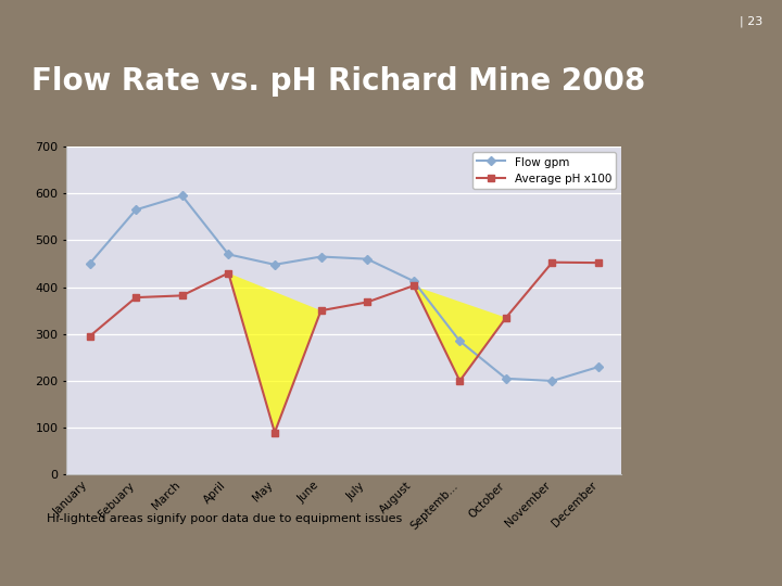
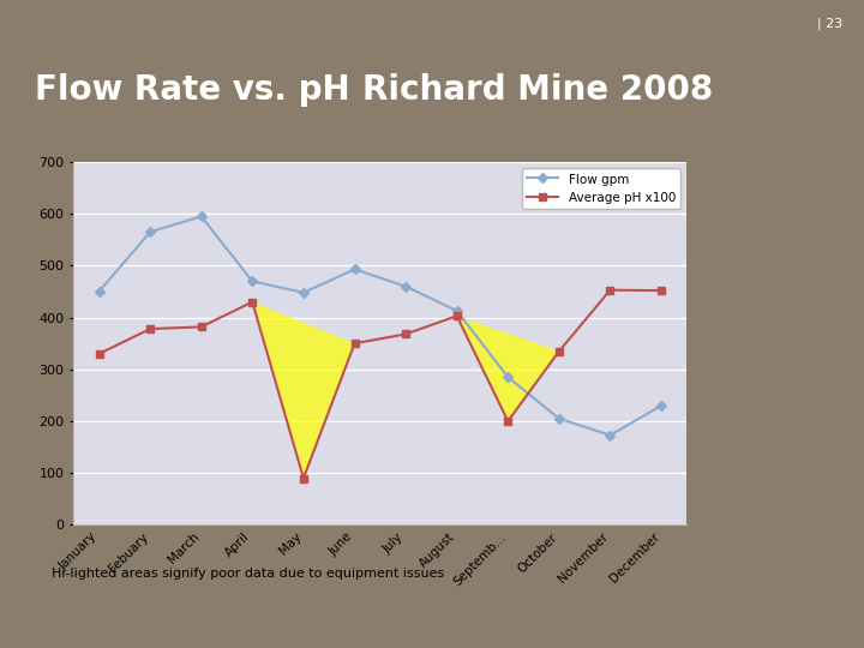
Average pH x100/January: 295 -> 330
Flow gpm/June: 465 -> 493
Flow gpm/November: 200 -> 173
